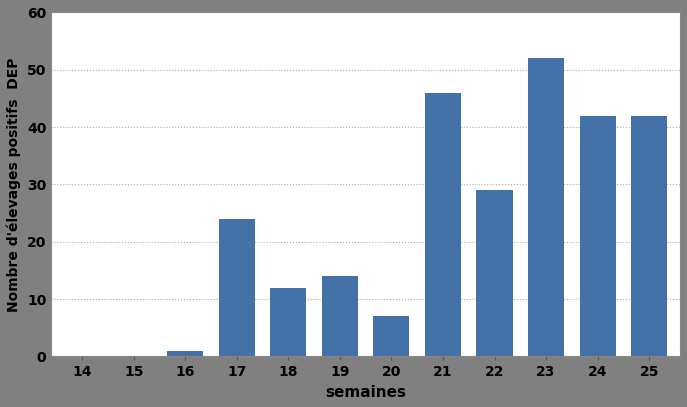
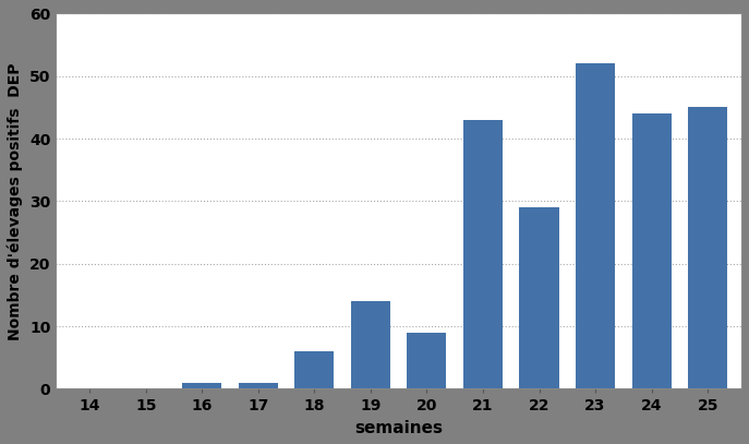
17: 24 -> 1
18: 12 -> 6
20: 7 -> 9
21: 46 -> 43
24: 42 -> 44
25: 42 -> 45
